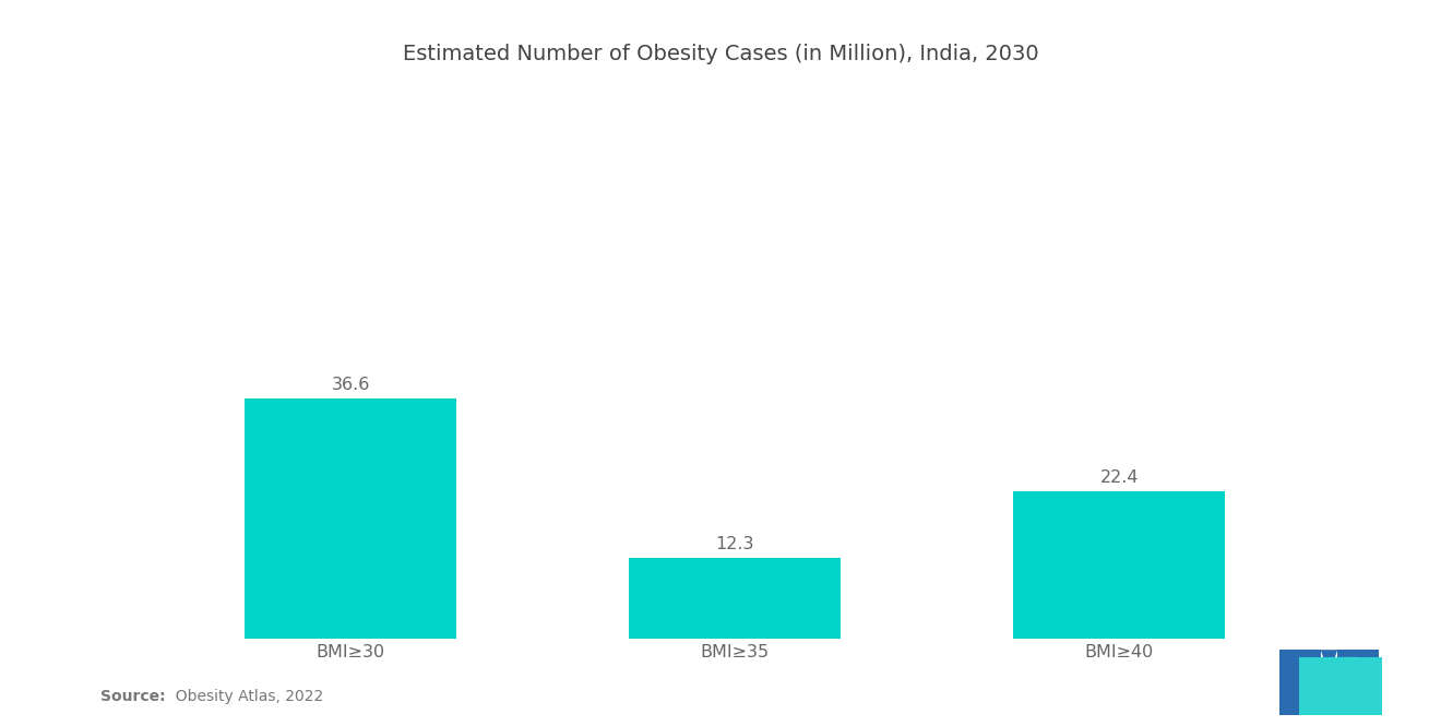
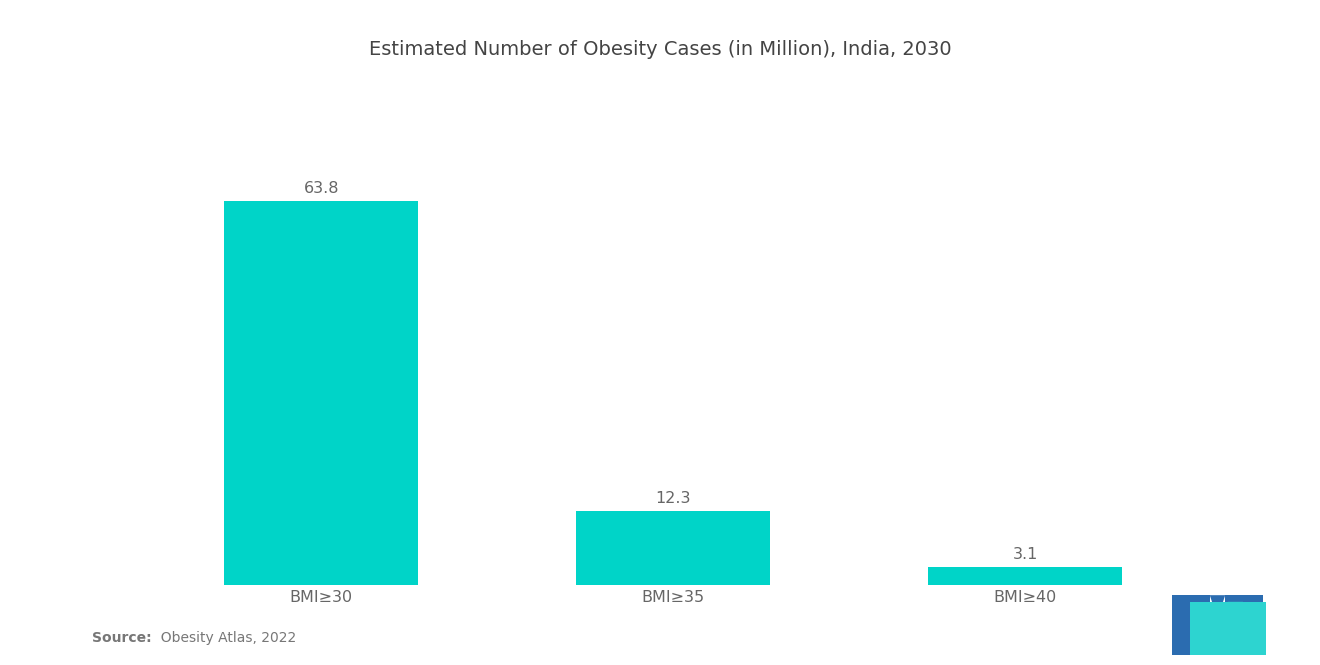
BMI≥30: 36.6 -> 63.8
BMI≥40: 22.4 -> 3.1
